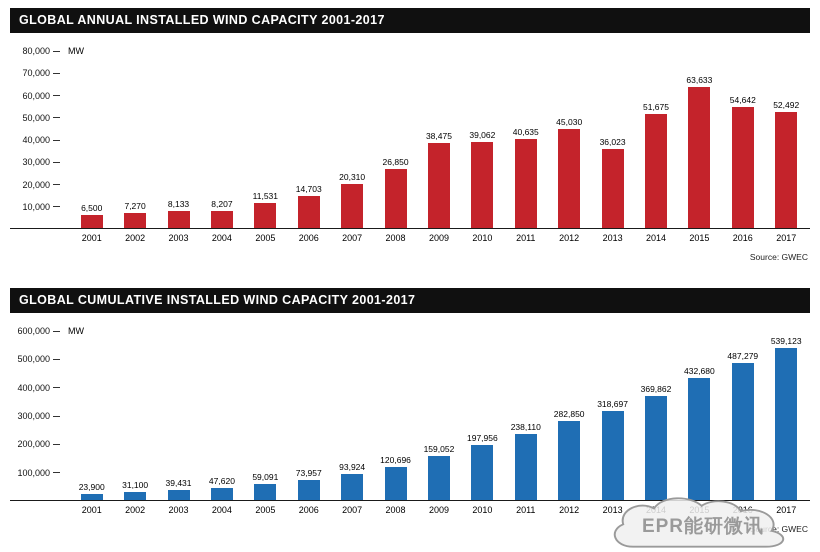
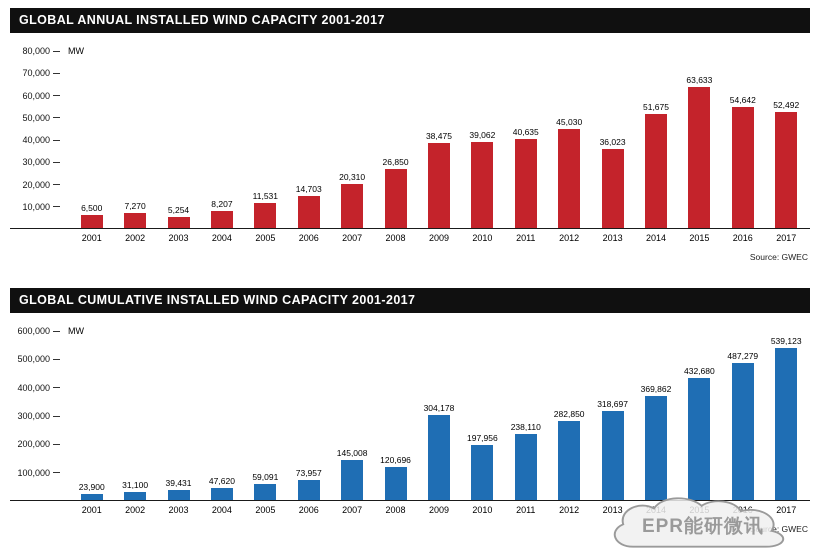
GLOBAL ANNUAL INSTALLED WIND CAPACITY 2001-2017/2003: 8,133 -> 5,254
GLOBAL CUMULATIVE INSTALLED WIND CAPACITY 2001-2017/2007: 93,924 -> 145,008
GLOBAL CUMULATIVE INSTALLED WIND CAPACITY 2001-2017/2009: 159,052 -> 304,178
